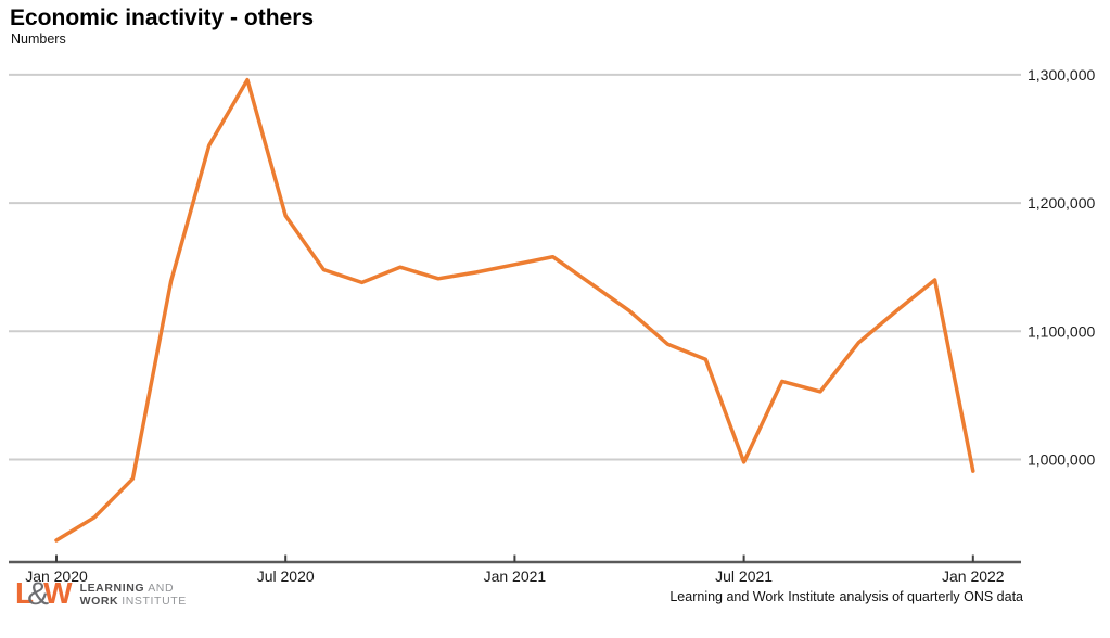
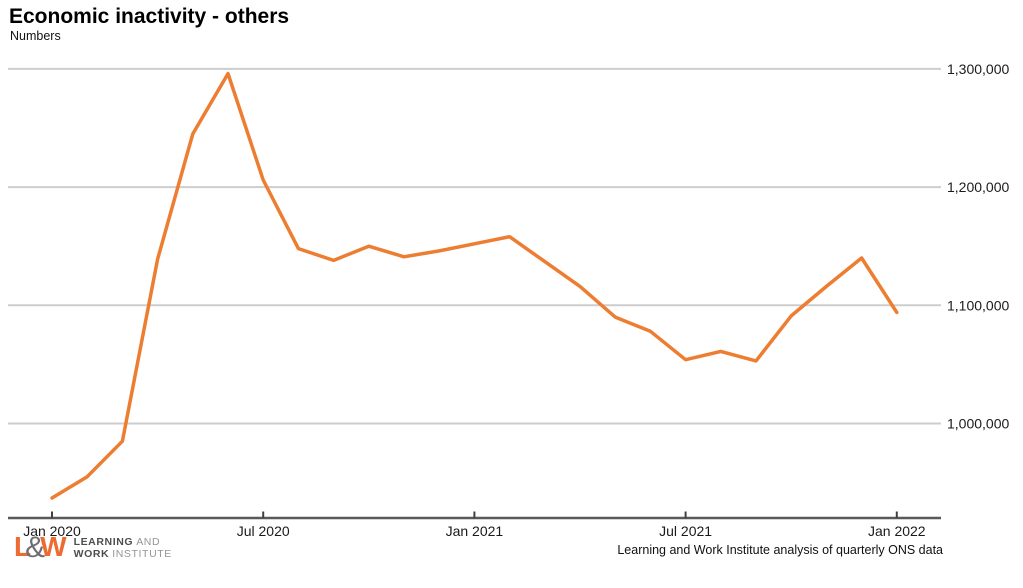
Jul 2020: 1190000 -> 1206000
Jul 2021: 998000 -> 1054000
Jan 2022: 991000 -> 1094000
